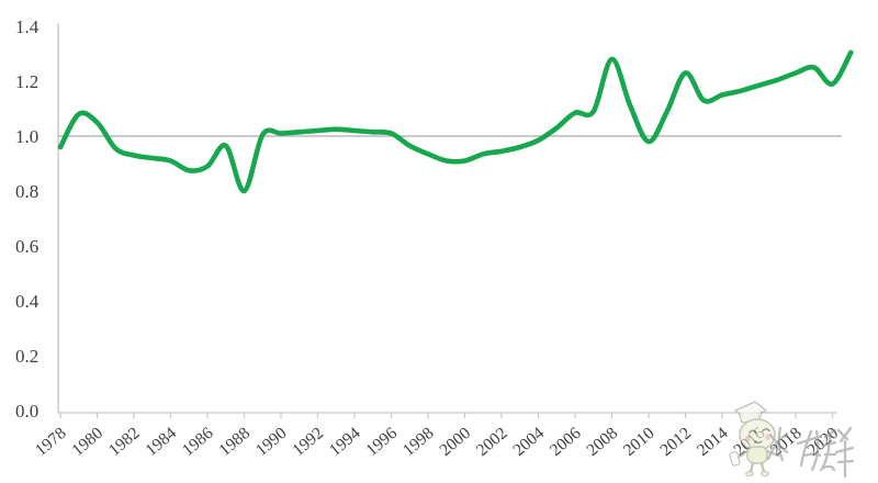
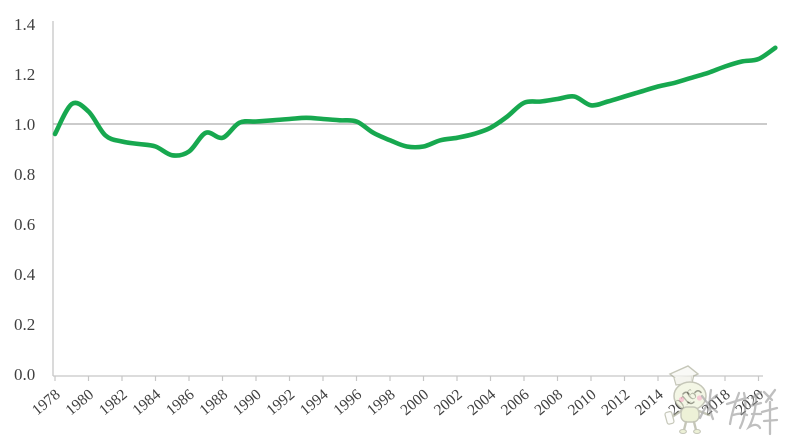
1988: 0.80 -> 0.94
2008: 1.28 -> 1.10
2010: 0.98 -> 1.07
2012: 1.23 -> 1.11
2020: 1.19 -> 1.26
